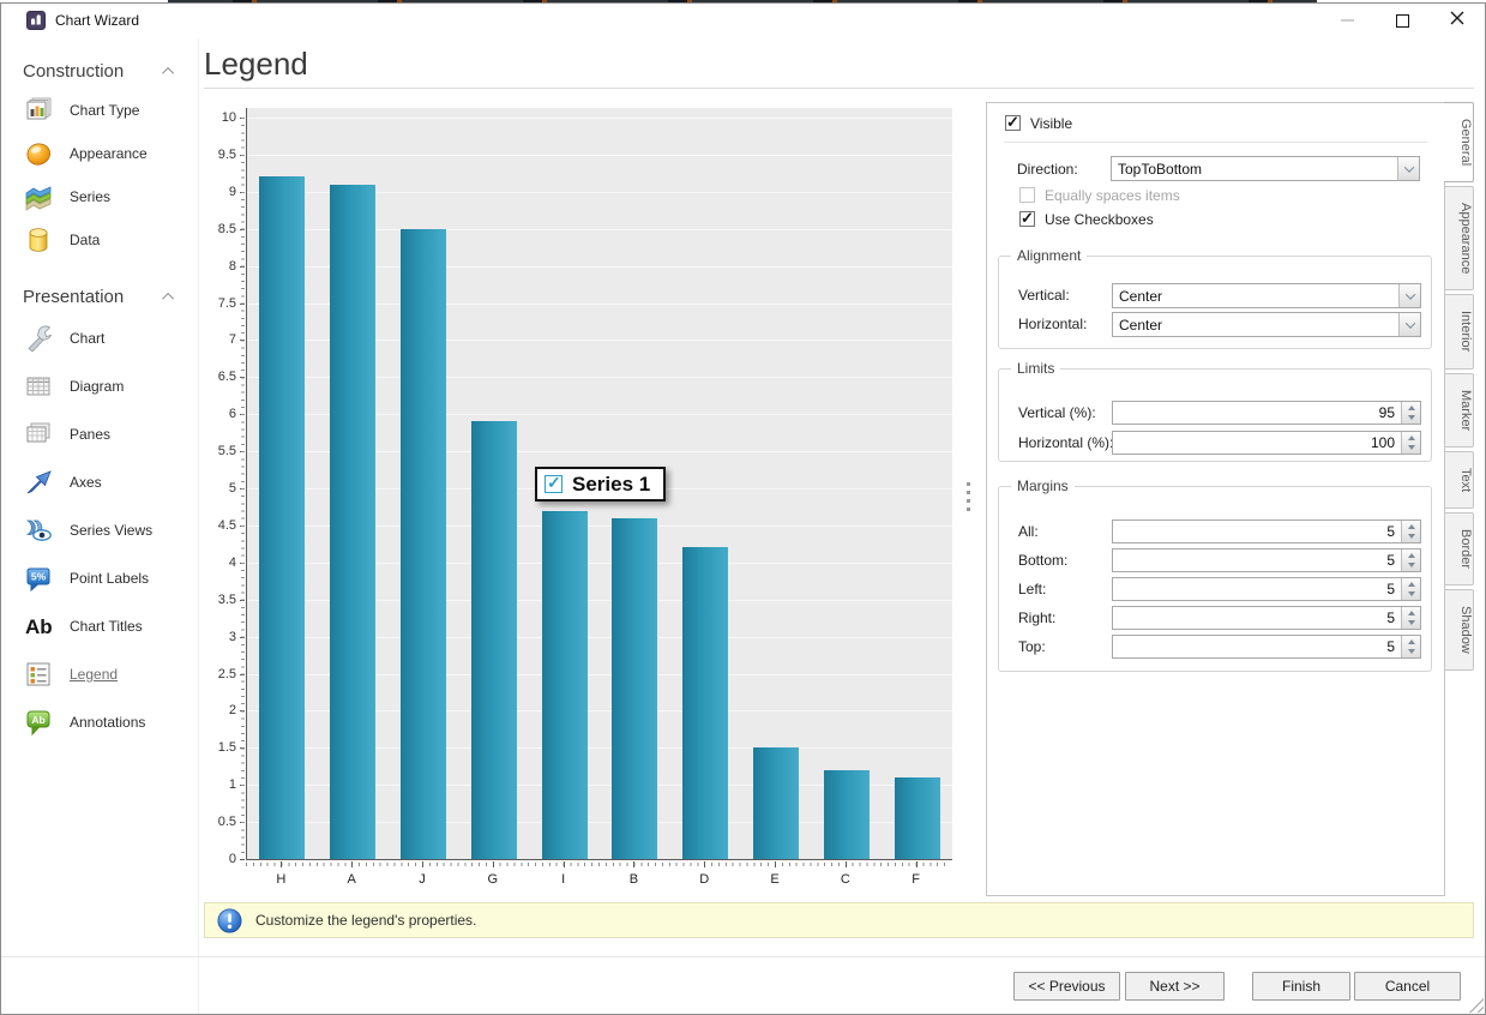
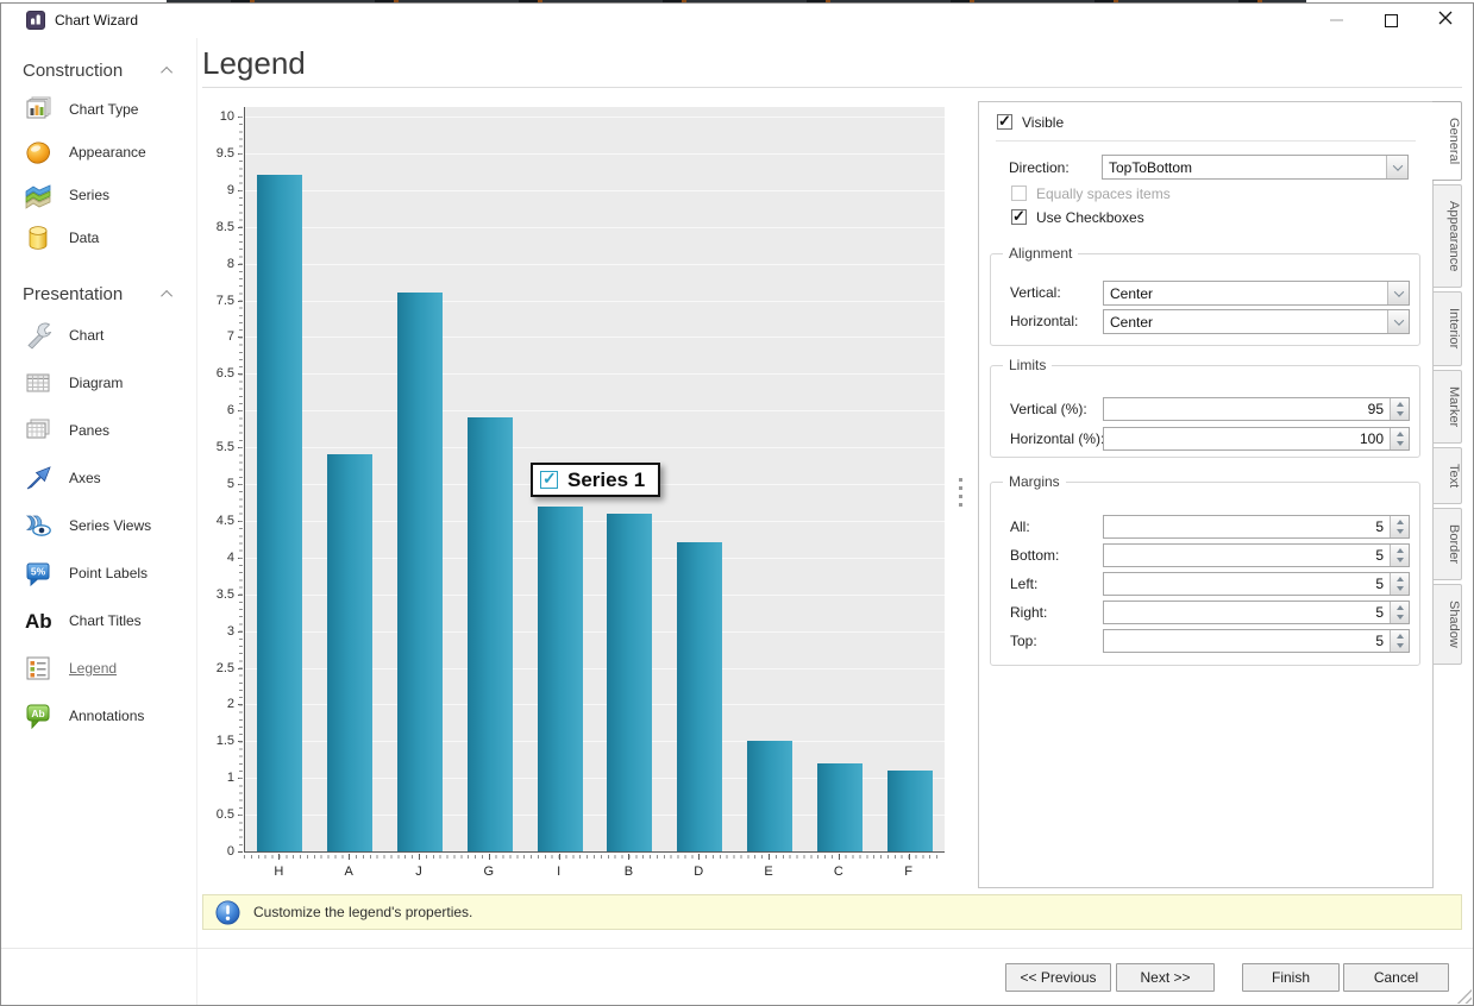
A: 9.1 -> 5.4
J: 8.5 -> 7.6
